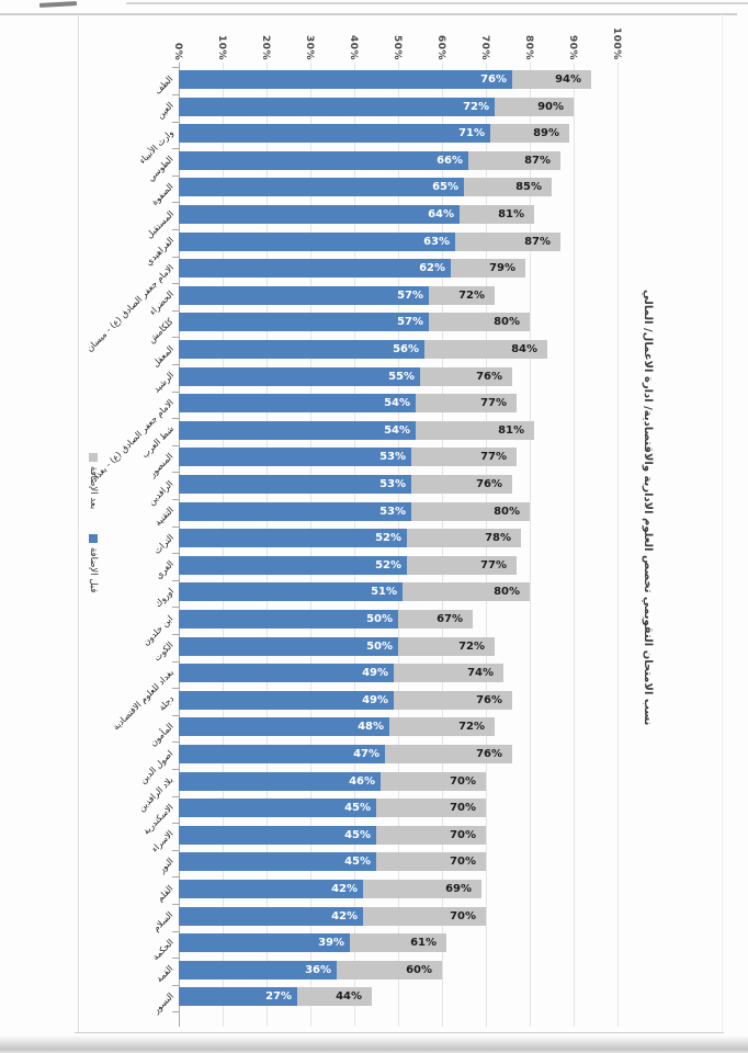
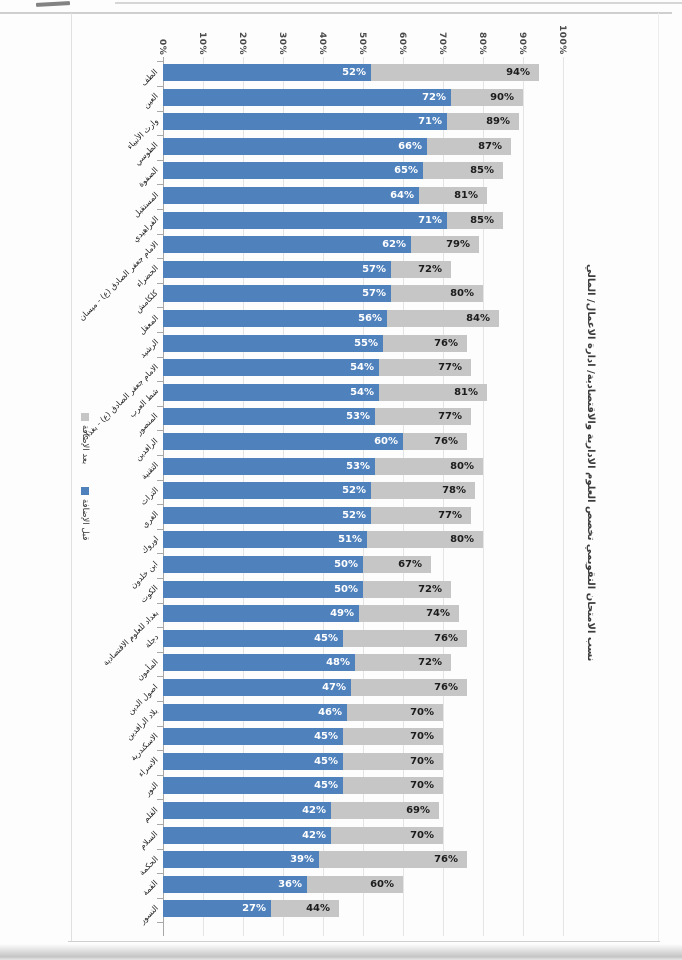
قبل الإضافة/الطف: 76% -> 52%
قبل الإضافة/الفراهيدي: 63% -> 71%
بعد الإضافة/الفراهيدي: 87% -> 85%
قبل الإضافة/الرافدين: 53% -> 60%
قبل الإضافة/دجلة: 49% -> 45%
بعد الإضافة/الحكمة: 61% -> 76%
